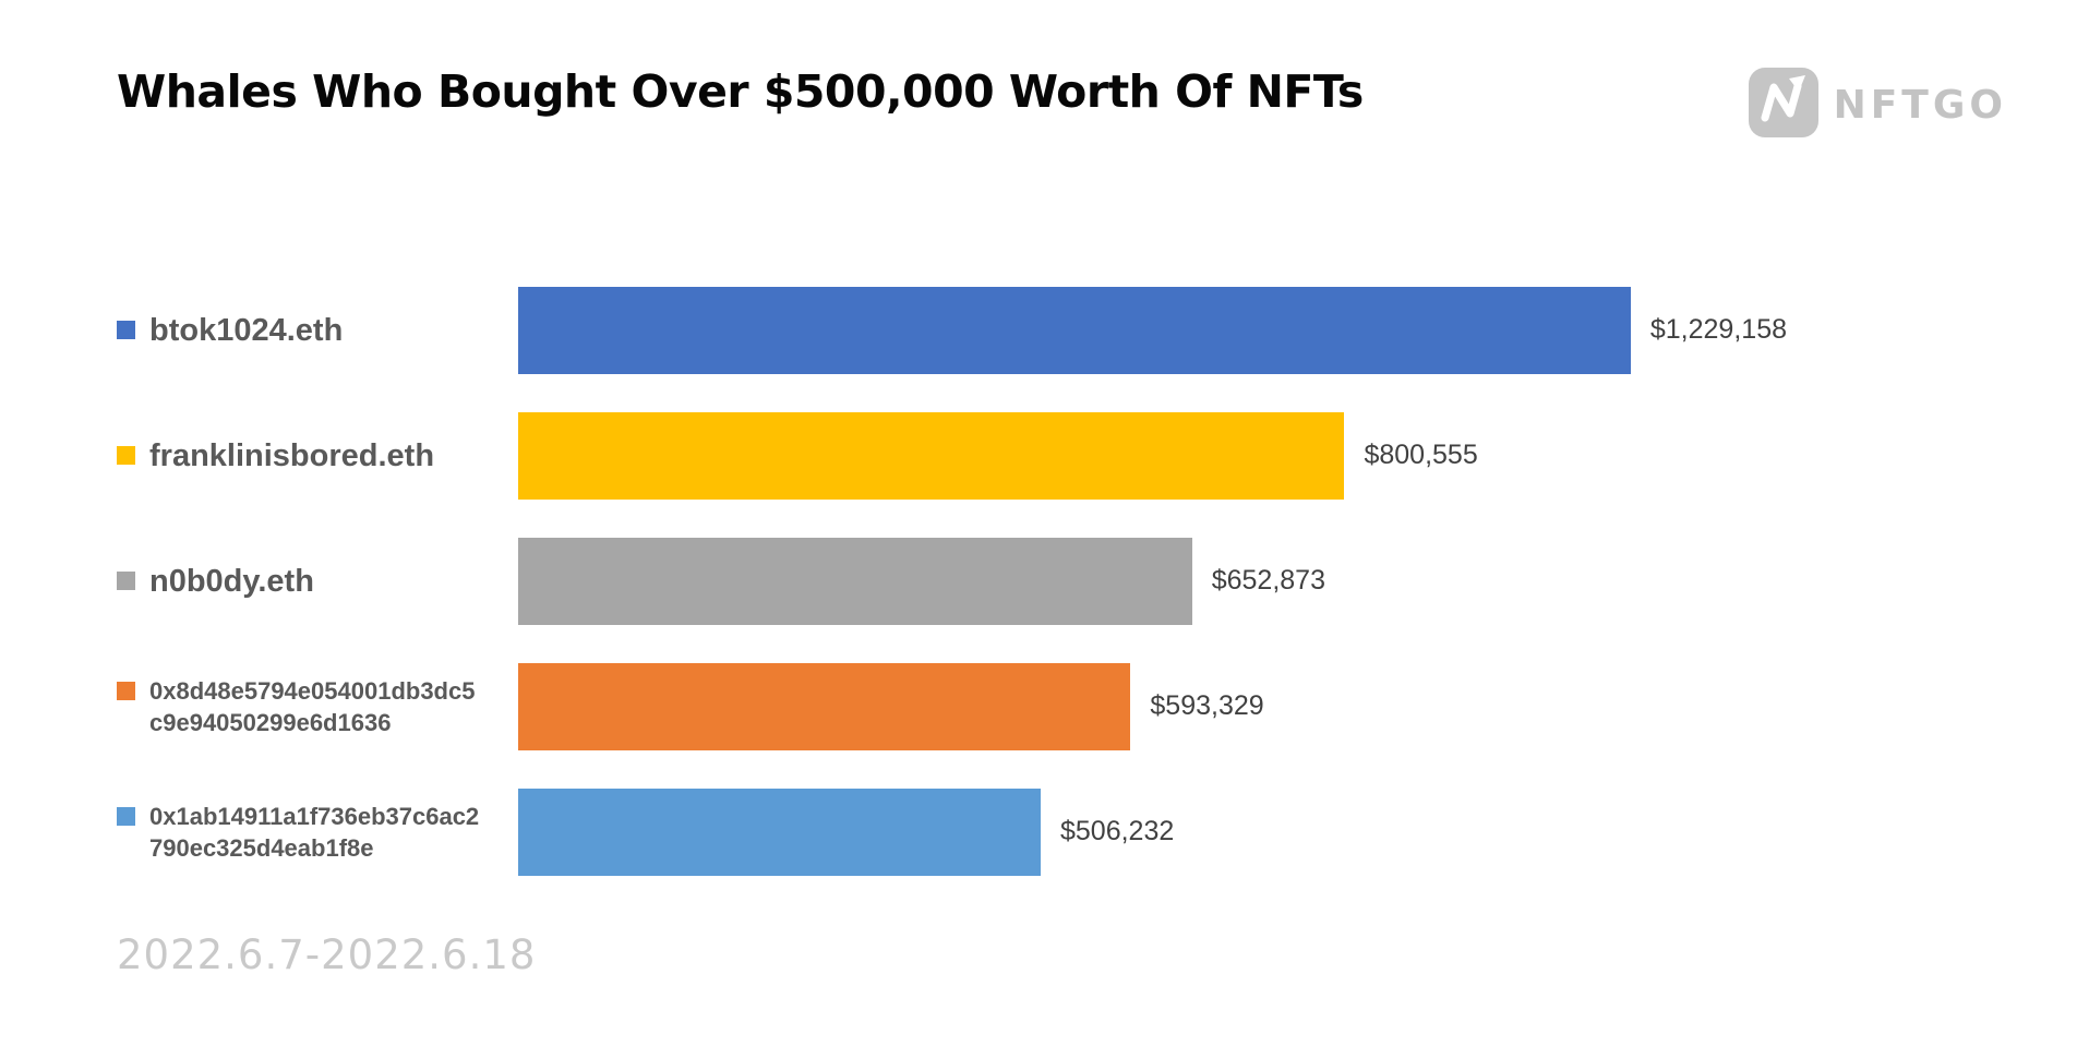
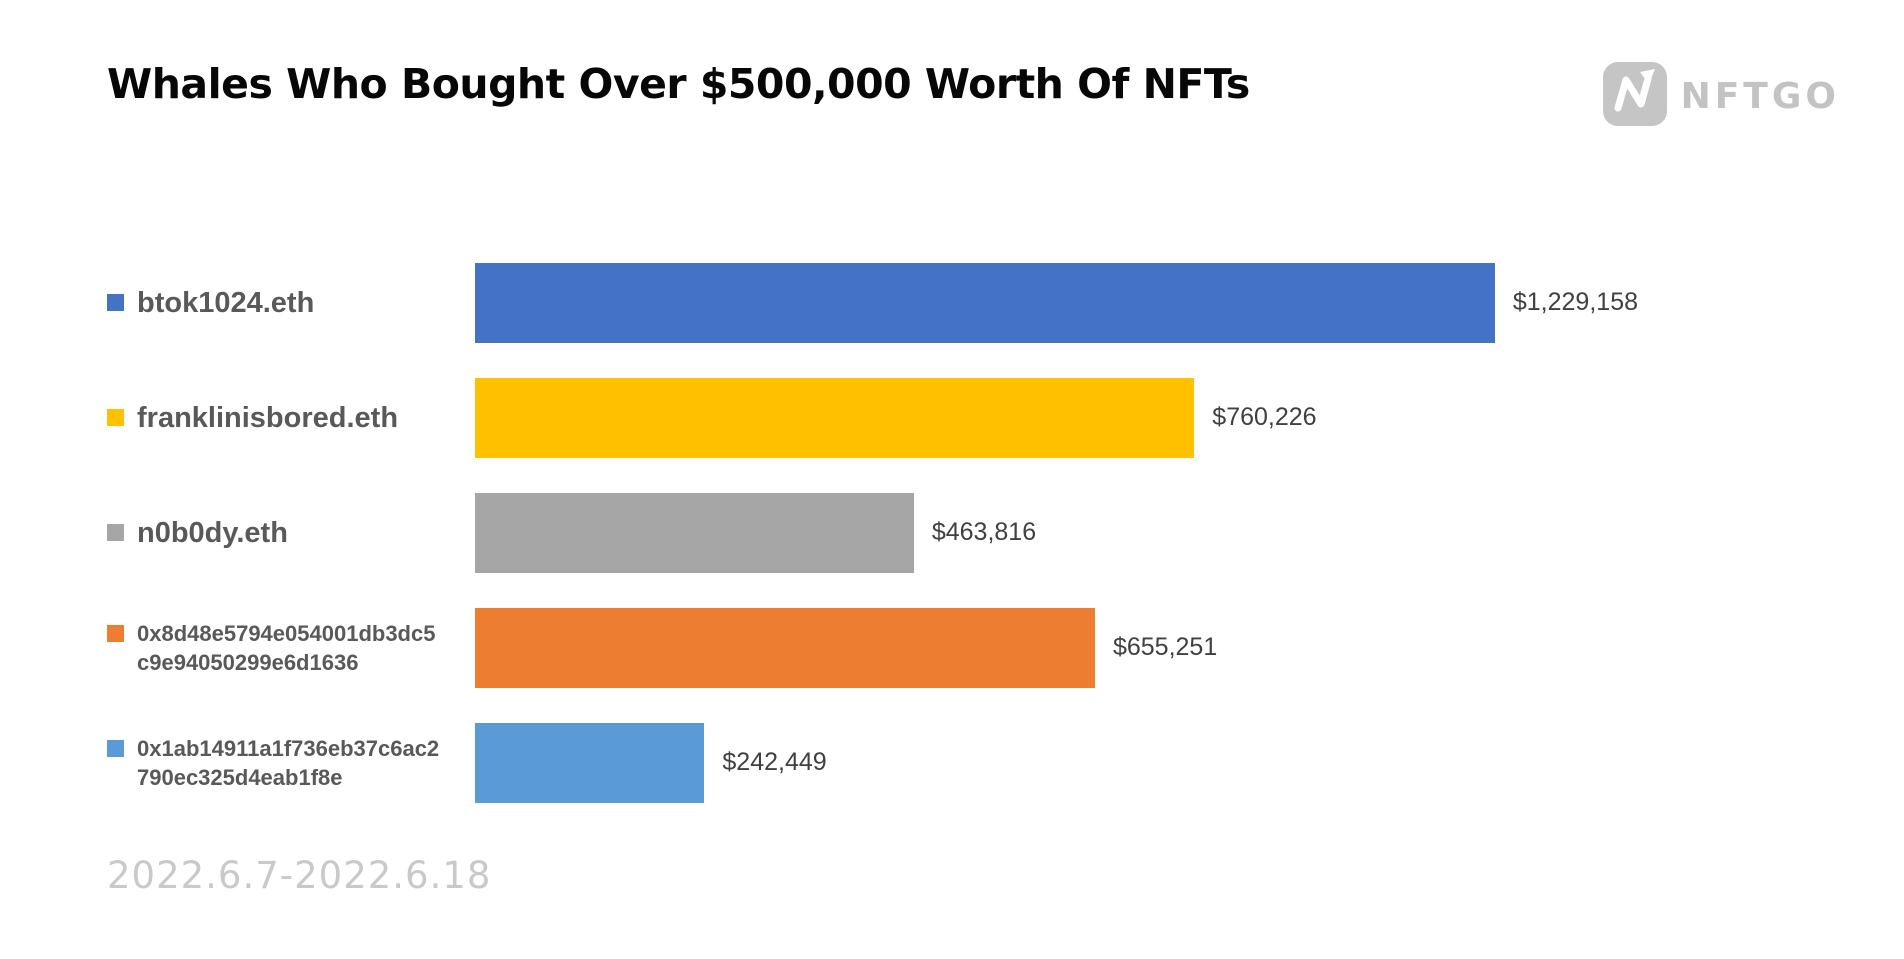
franklinisbored.eth: $800,555 -> $760,226
n0b0dy.eth: $652,873 -> $463,816
0x8d48e5794e054001db3dc5c9e94050299e6d1636: $593,329 -> $655,251
0x1ab14911a1f736eb37c6ac2790ec325d4eab1f8e: $506,232 -> $242,449
